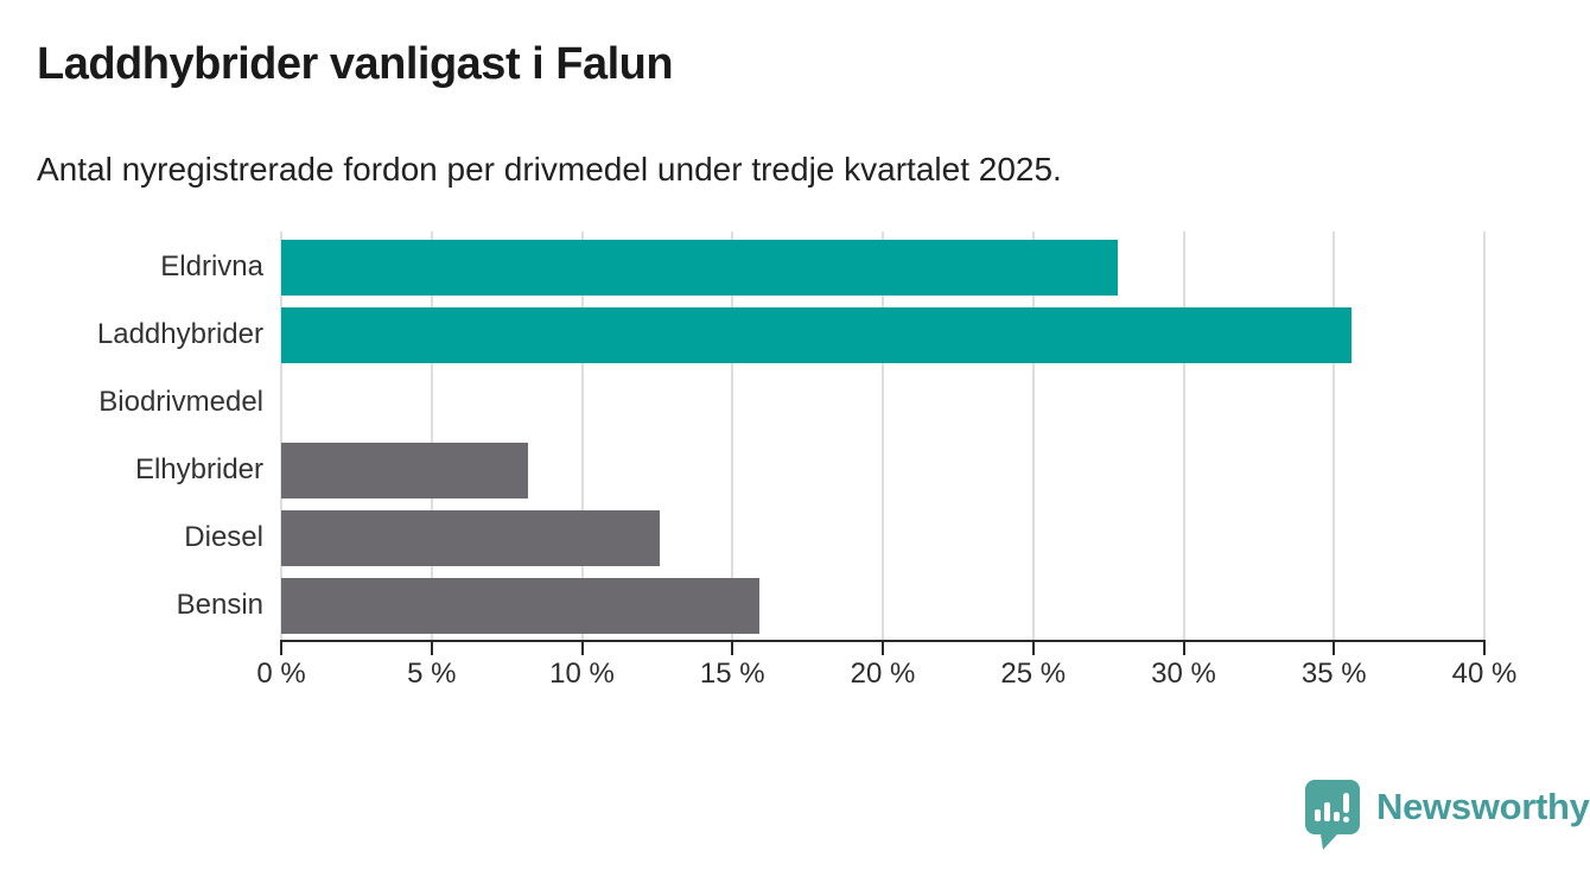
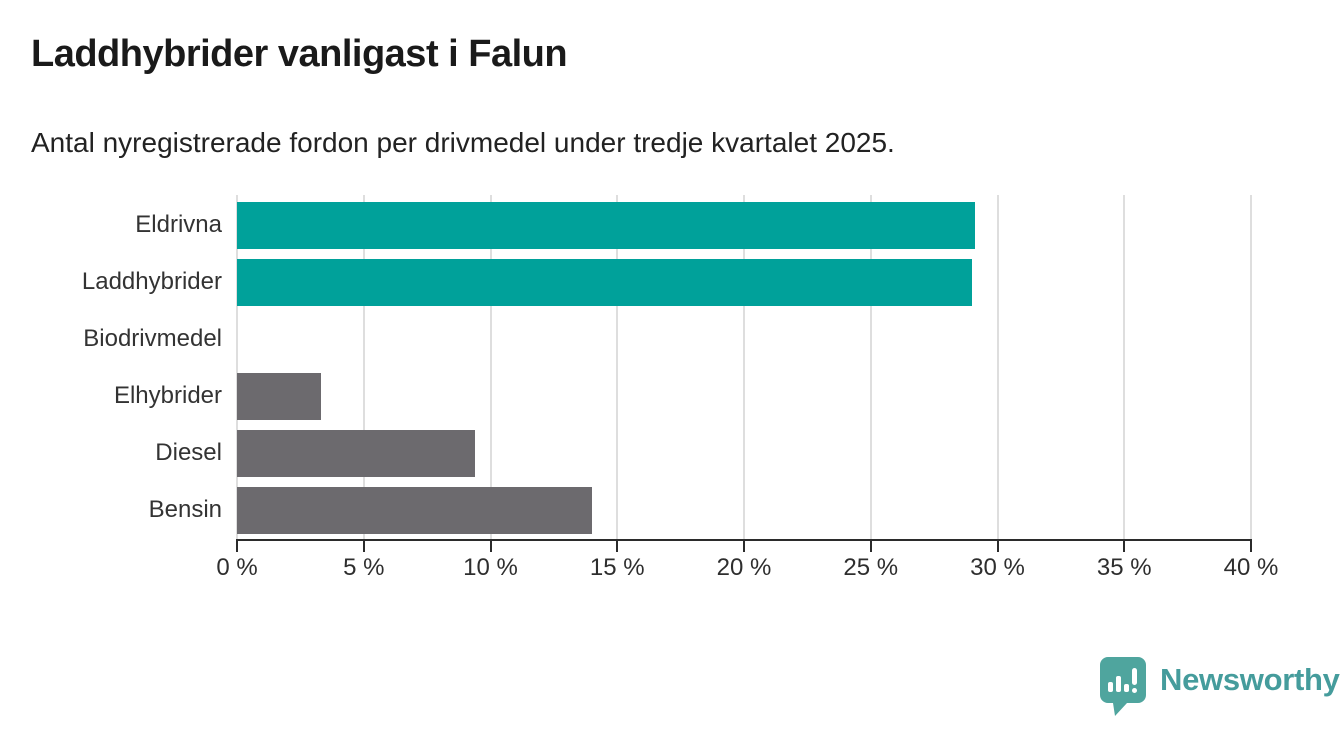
Eldrivna: 27.8% -> 29.1%
Laddhybrider: 35.6% -> 29.0%
Elhybrider: 8.2% -> 3.3%
Diesel: 12.6% -> 9.4%
Bensin: 15.9% -> 14.0%
